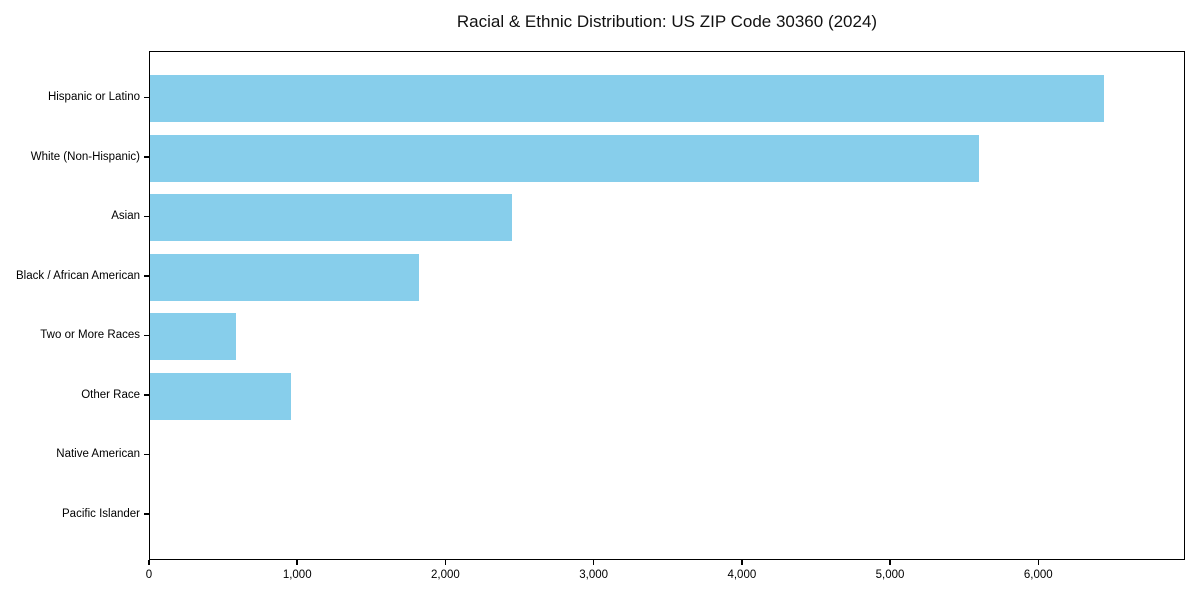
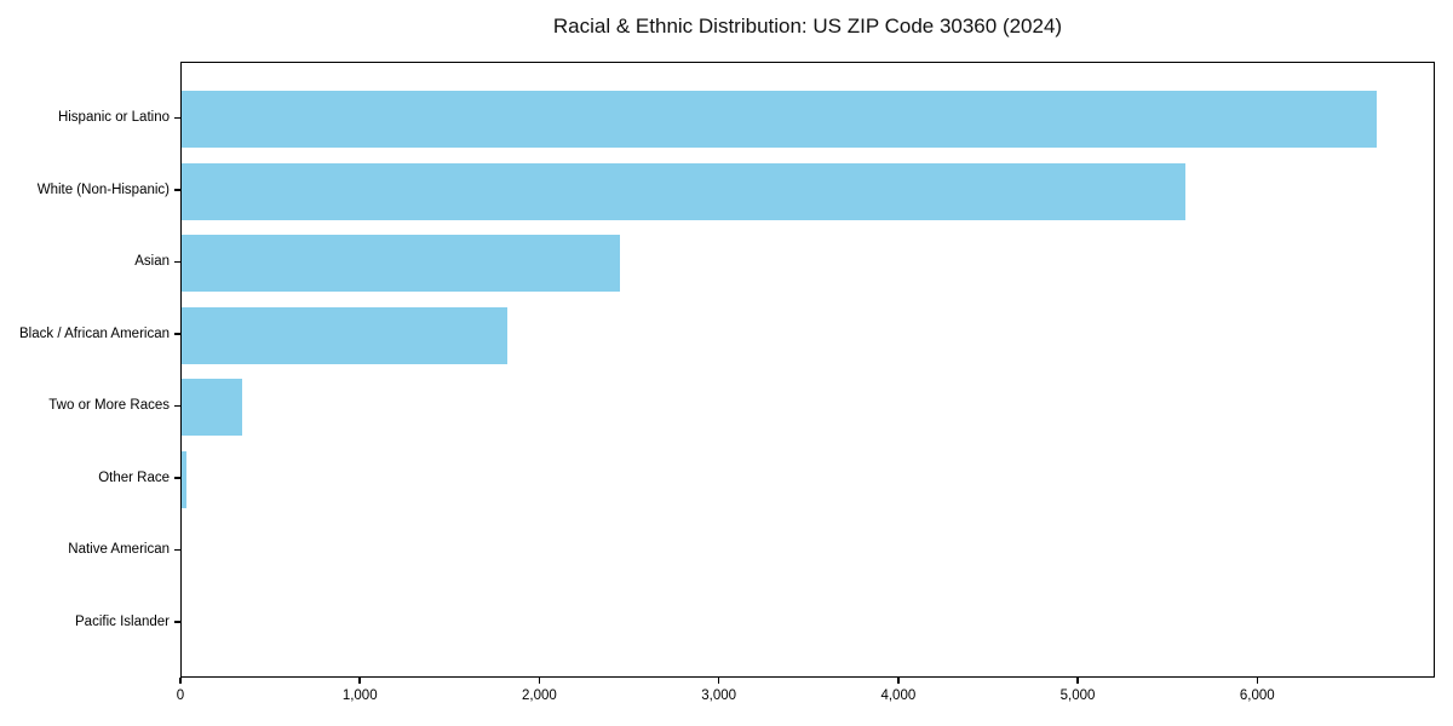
Hispanic or Latino: 6440 -> 6660
Two or More Races: 580 -> 340
Other Race: 950 -> 30
